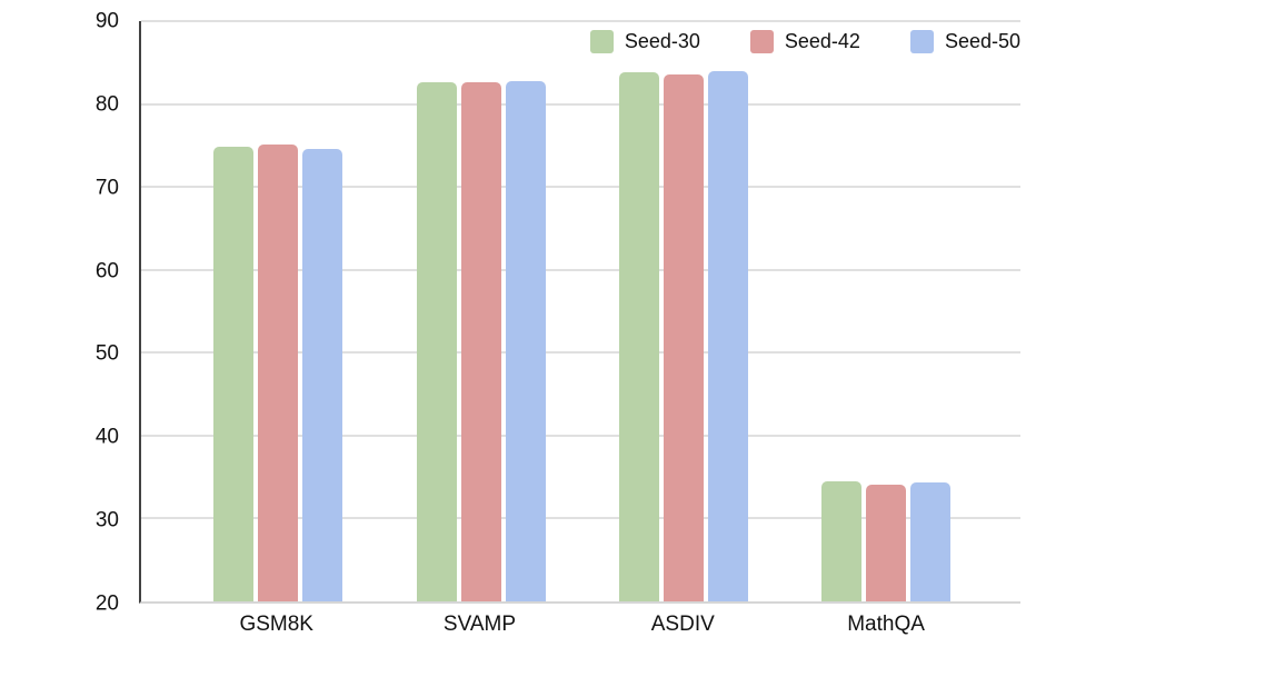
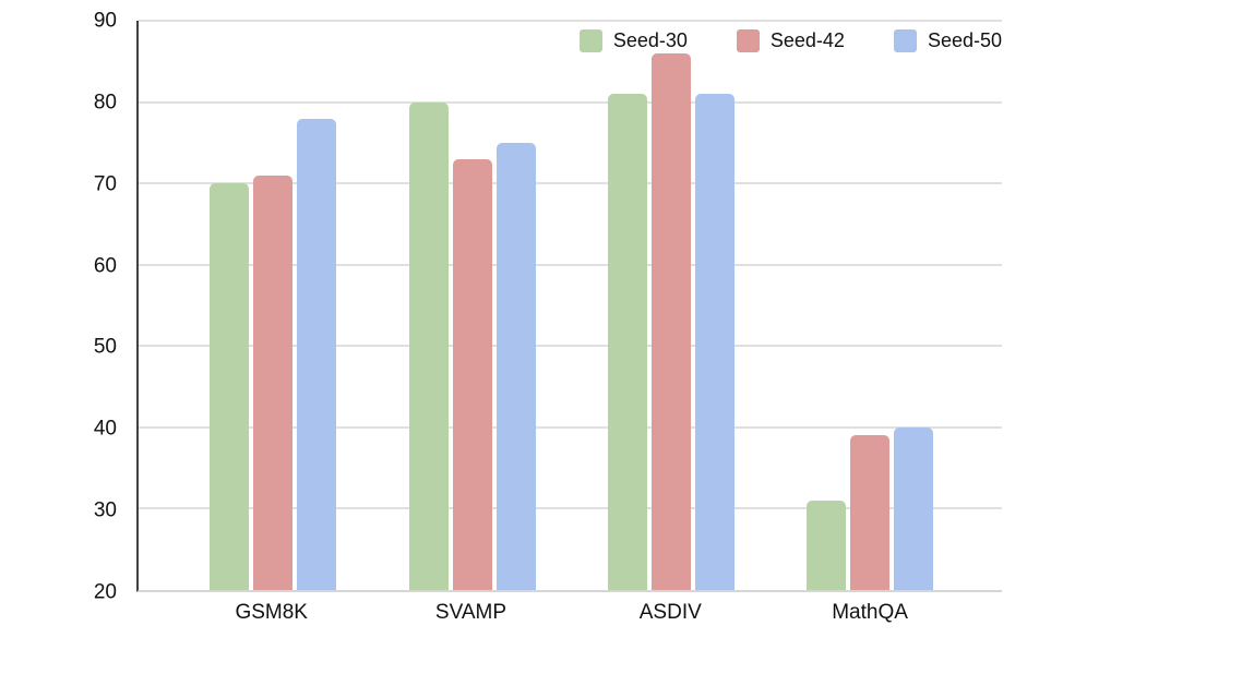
Seed-30/GSM8K: 75 -> 70
Seed-42/GSM8K: 75 -> 71
Seed-50/GSM8K: 75 -> 78
Seed-30/SVAMP: 83 -> 80
Seed-42/SVAMP: 83 -> 73
Seed-50/SVAMP: 83 -> 75
Seed-30/ASDIV: 84 -> 81
Seed-42/ASDIV: 84 -> 86
Seed-50/ASDIV: 84 -> 81
Seed-30/MathQA: 34 -> 31
Seed-42/MathQA: 34 -> 39
Seed-50/MathQA: 34 -> 40
